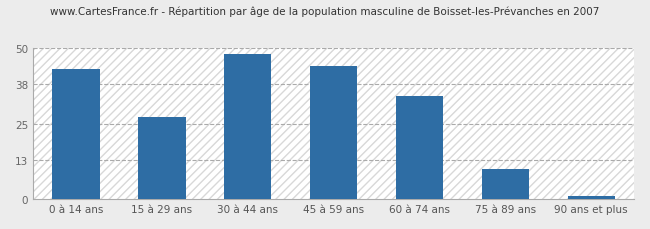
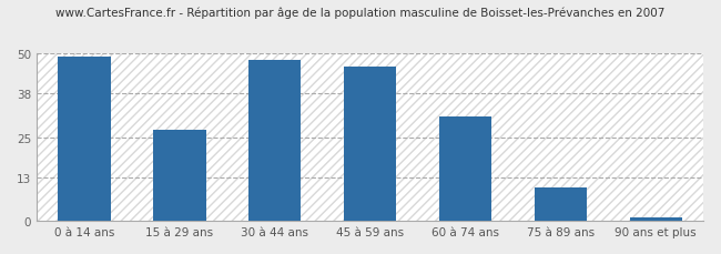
0 à 14 ans: 43 -> 49
45 à 59 ans: 44 -> 46
60 à 74 ans: 34 -> 31
